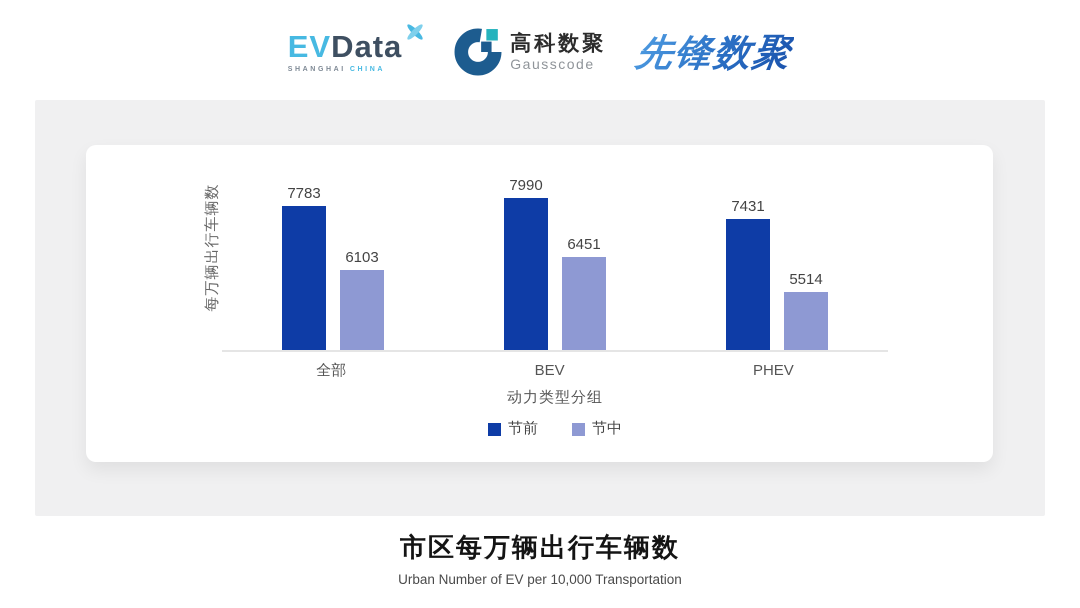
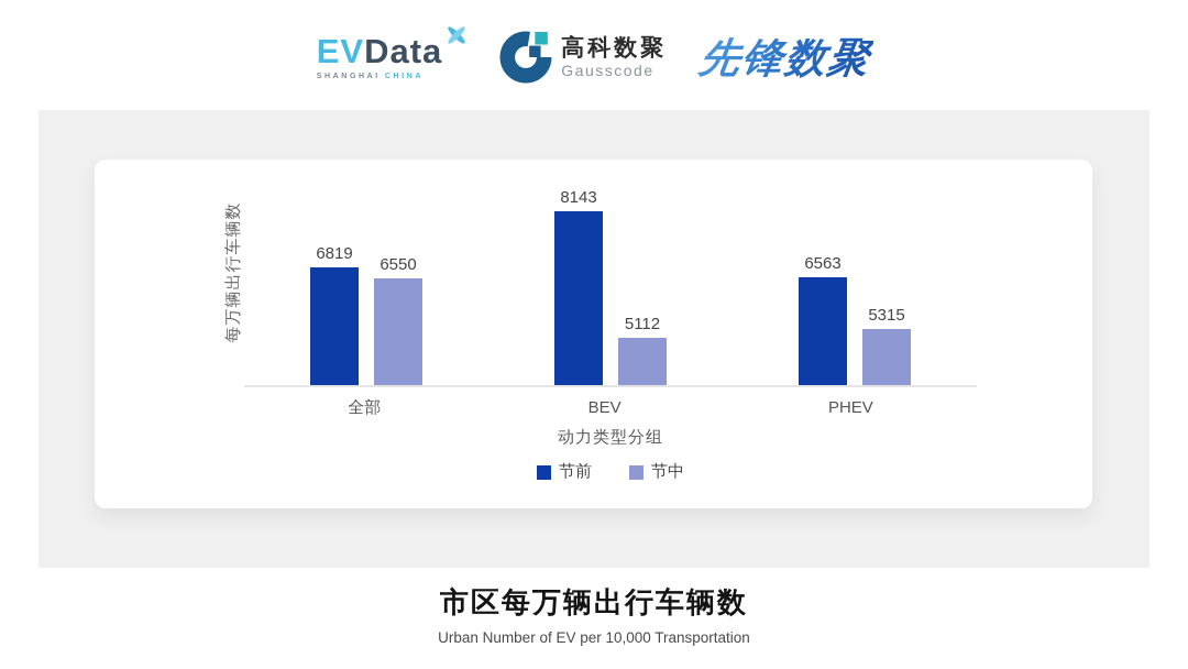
节前/全部: 7783 -> 6819
节中/全部: 6103 -> 6550
节前/BEV: 7990 -> 8143
节中/BEV: 6451 -> 5112
节前/PHEV: 7431 -> 6563
节中/PHEV: 5514 -> 5315
